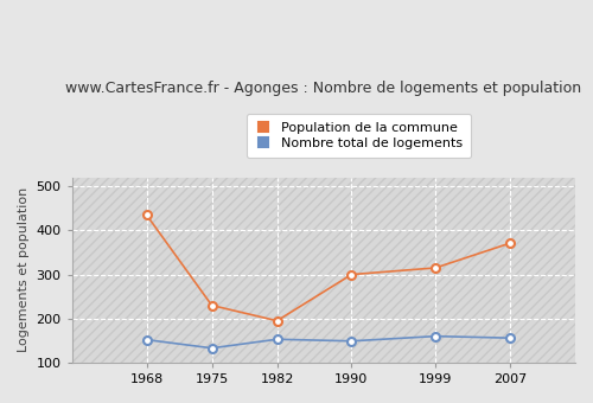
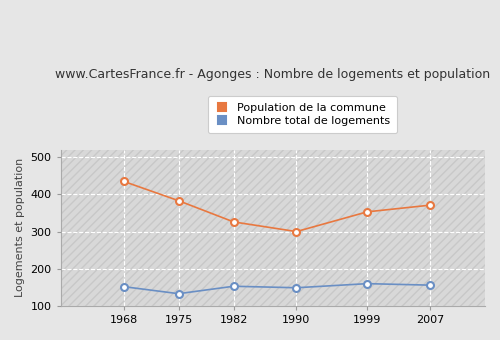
Population de la commune/1975: 230 -> 383
Population de la commune/1982: 195 -> 326
Population de la commune/1999: 315 -> 353
